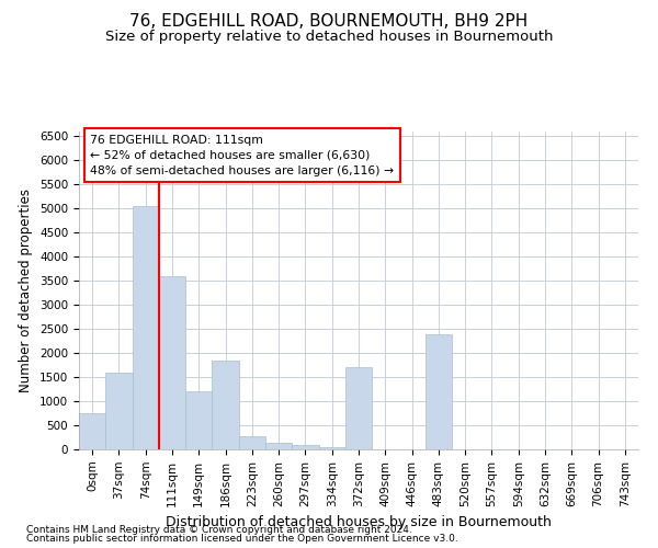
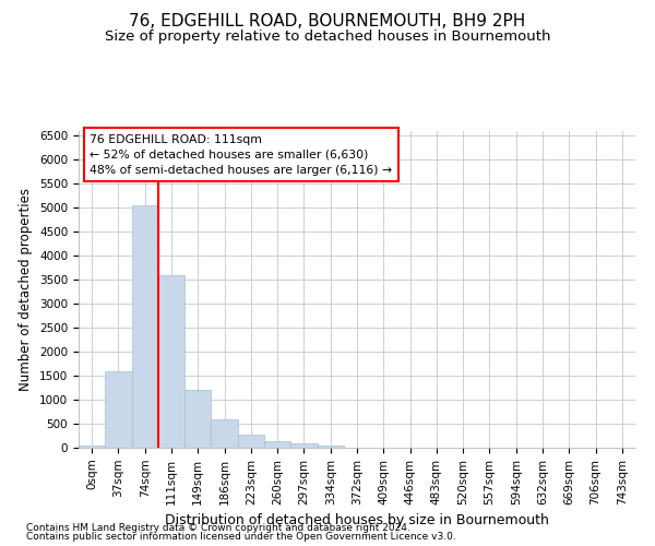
0sqm: 750 -> 50
186sqm: 1850 -> 600
372sqm: 1700 -> 10
483sqm: 2400 -> 0
